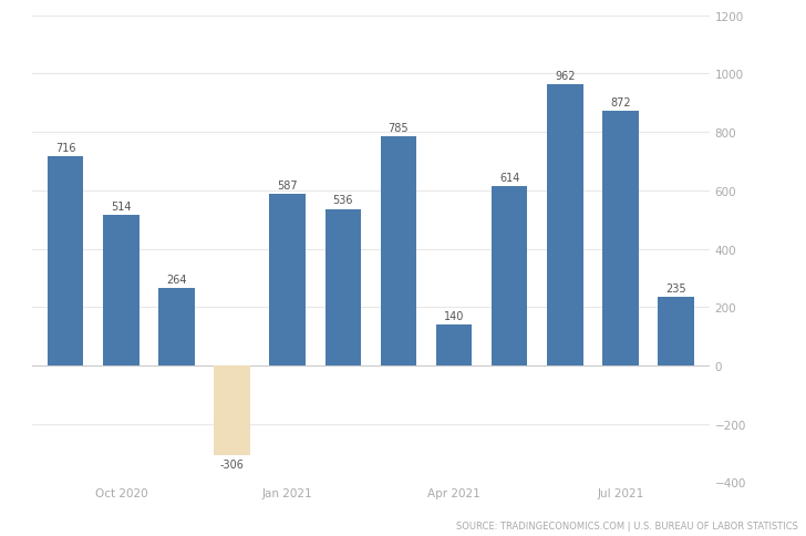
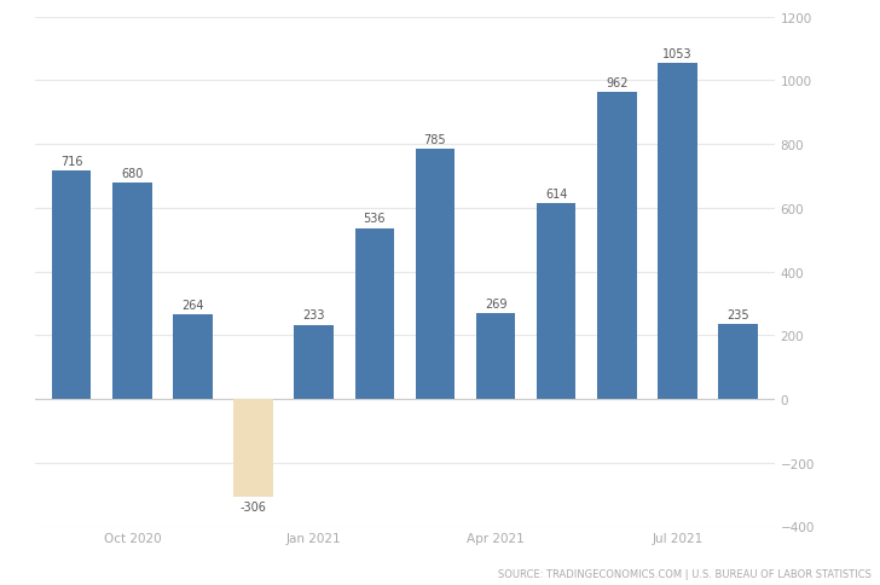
Oct 2020: 514 -> 680
Jan 2021: 587 -> 233
Apr 2021: 140 -> 269
Jul 2021: 872 -> 1053
